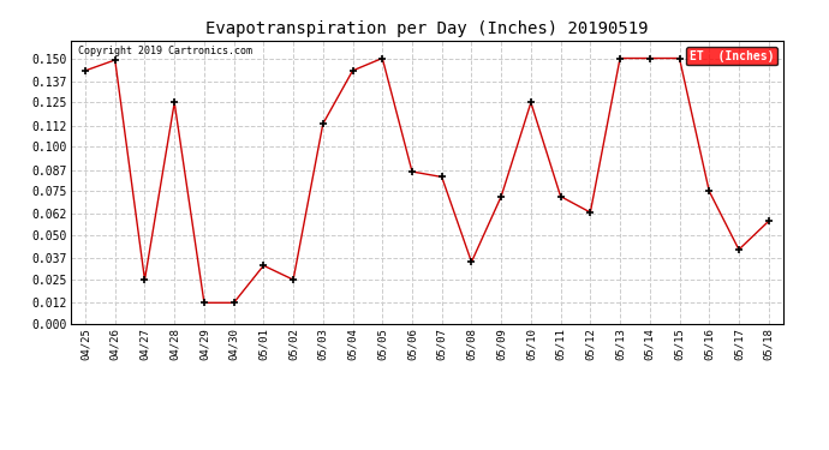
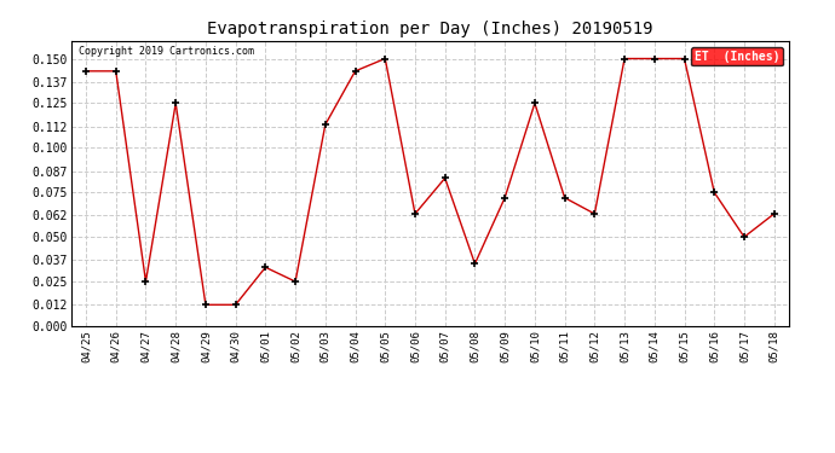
04/26: 0.149 -> 0.143
05/06: 0.086 -> 0.063
05/17: 0.042 -> 0.050
05/18: 0.058 -> 0.063
